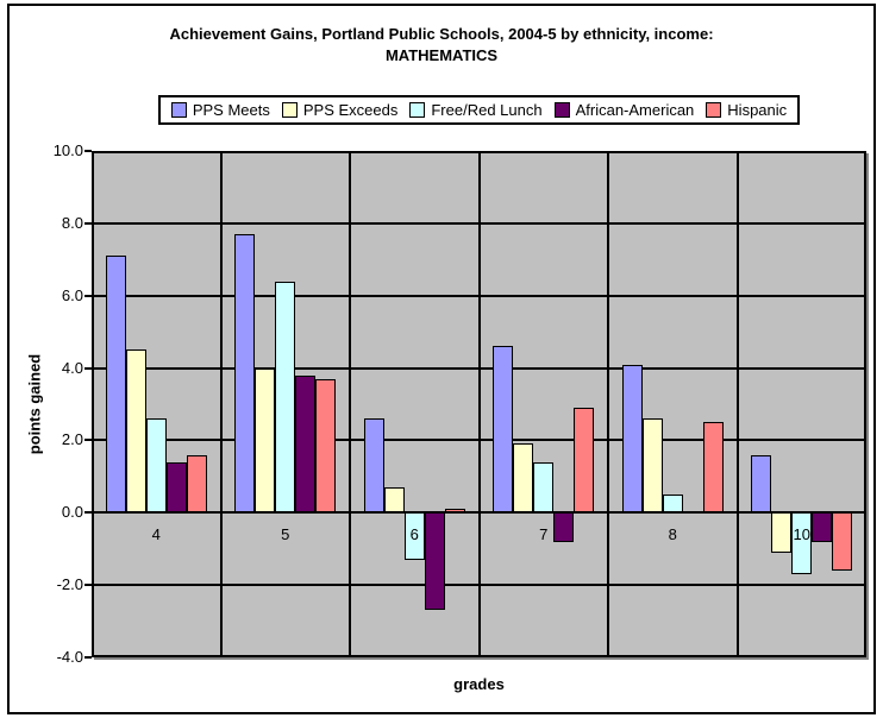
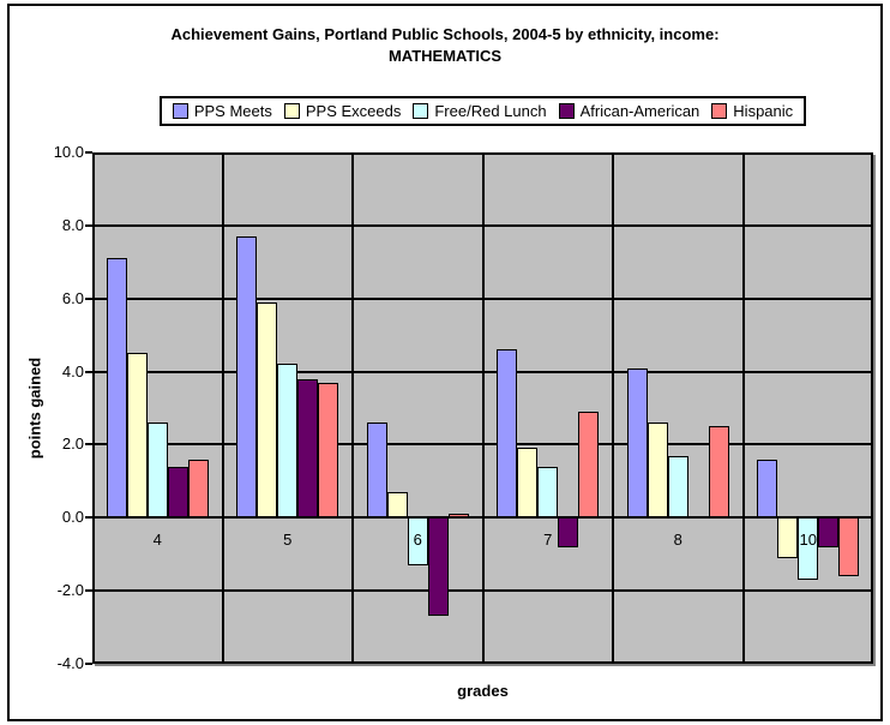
PPS Exceeds/5: 4.0 -> 5.9
Free/Red Lunch/5: 6.4 -> 4.2
Free/Red Lunch/8: 0.5 -> 1.7
